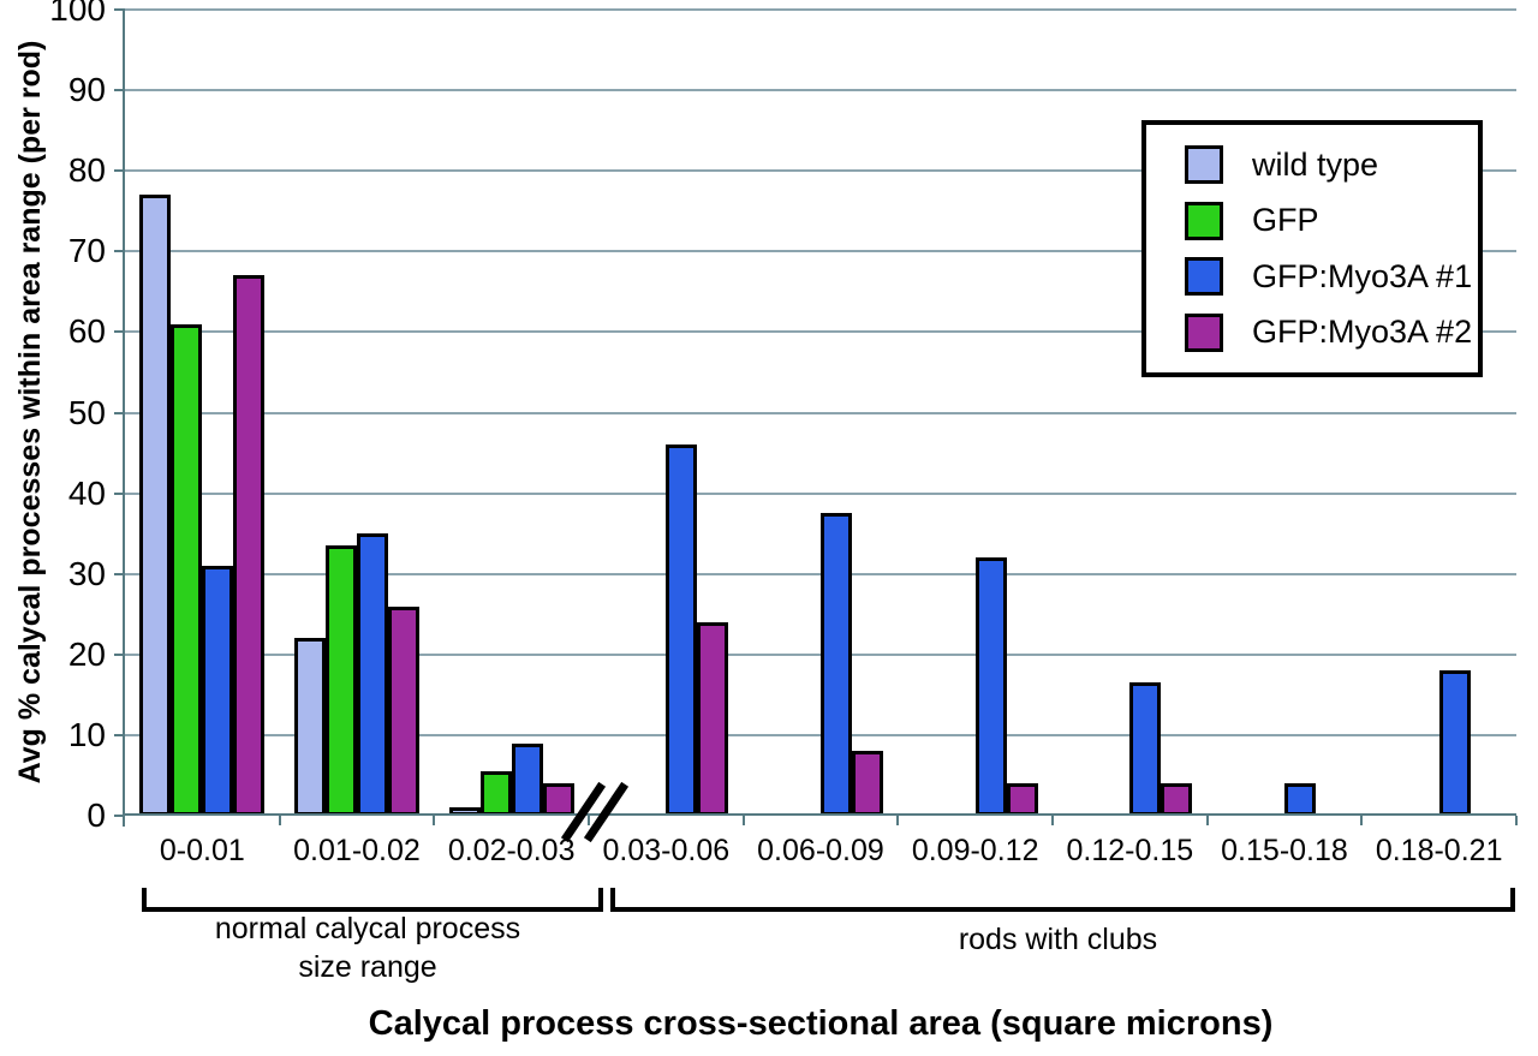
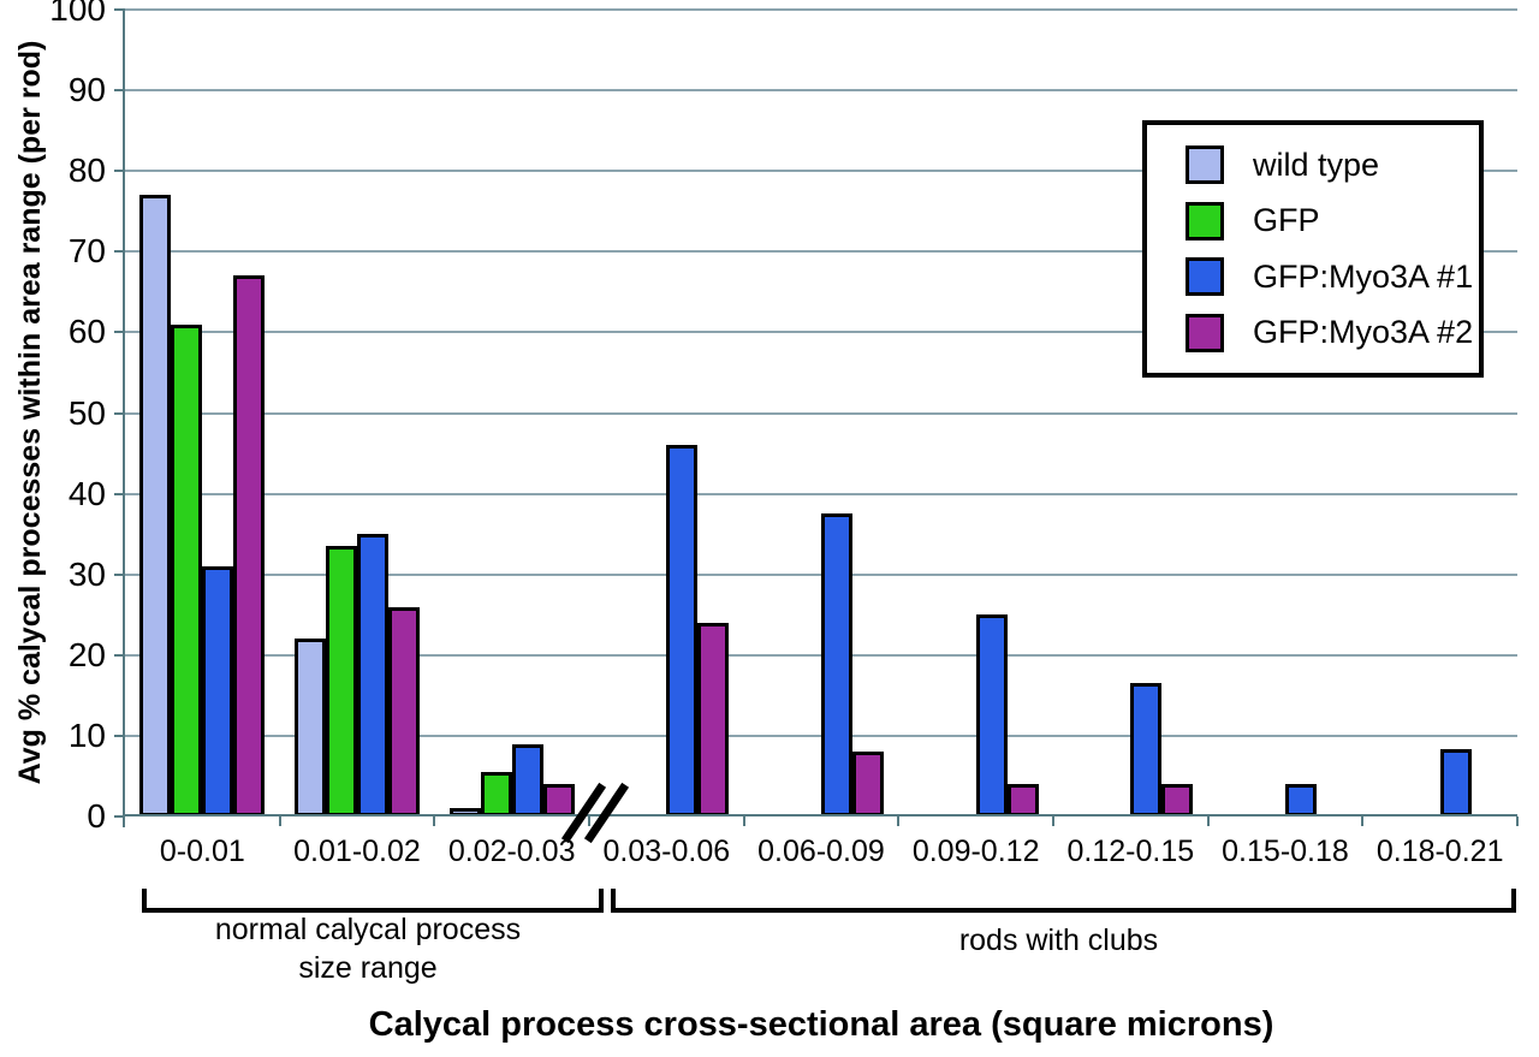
GFP:Myo3A #1/0.09-0.12: 32 -> 25
GFP:Myo3A #1/0.18-0.21: 18 -> 8
